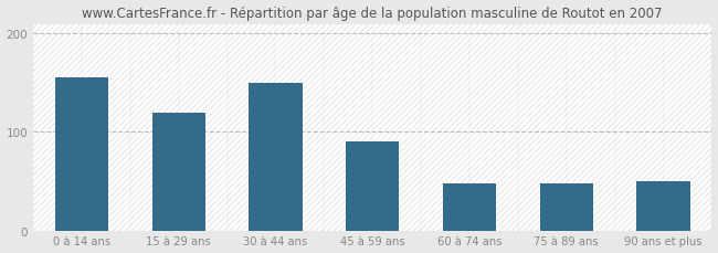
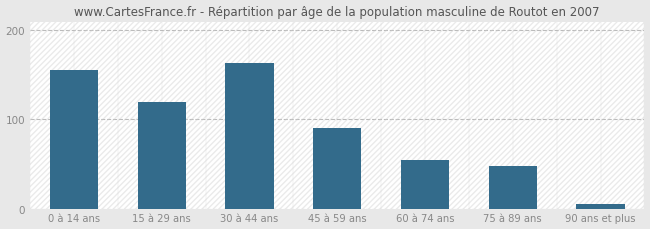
30 à 44 ans: 150 -> 163
60 à 74 ans: 48 -> 55
90 ans et plus: 50 -> 5
